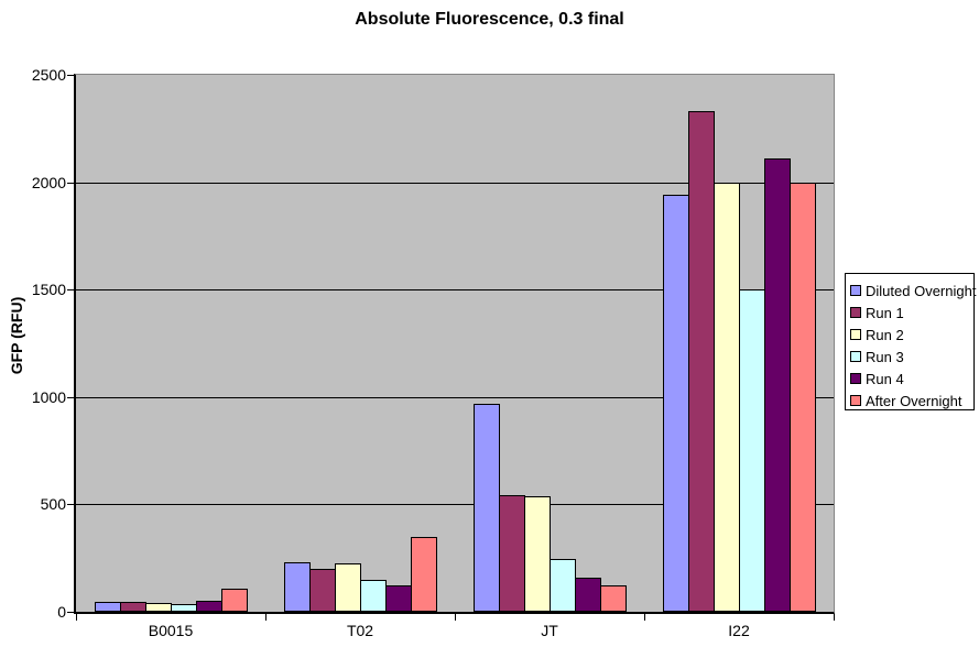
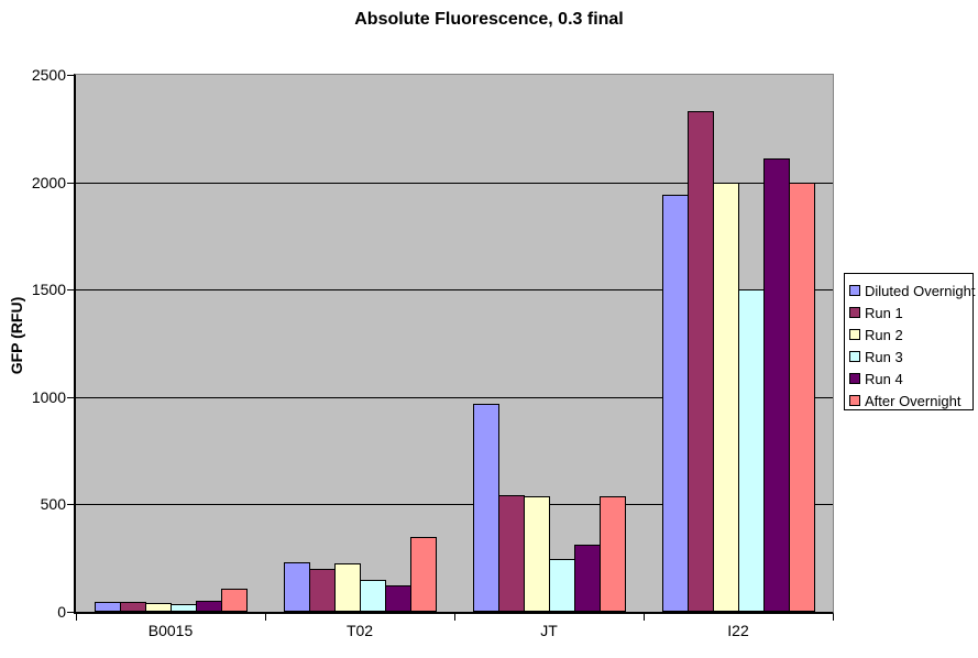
Run 4/JT: 160 -> 310
After Overnight/JT: 120 -> 540
